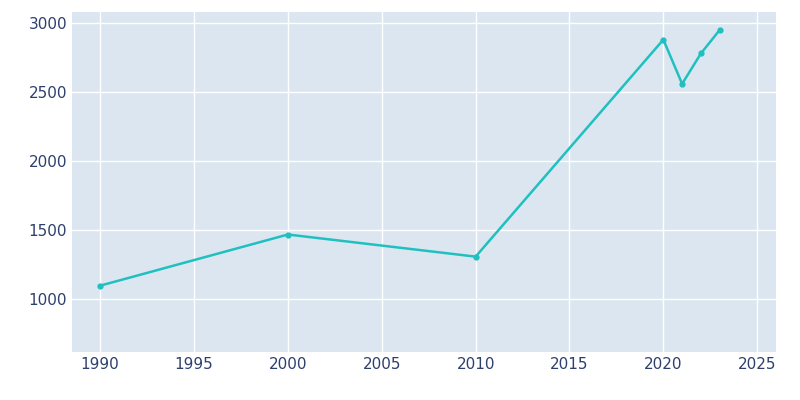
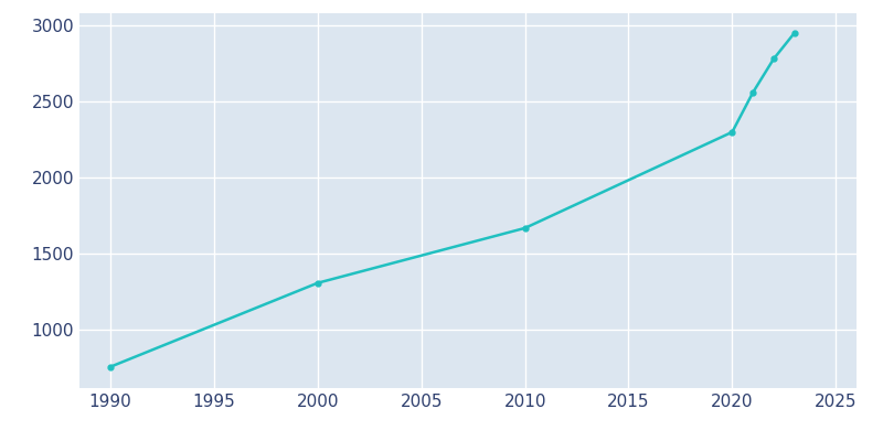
1990: 1100 -> 760
2000: 1470 -> 1310
2010: 1310 -> 1670
2020: 2880 -> 2300
